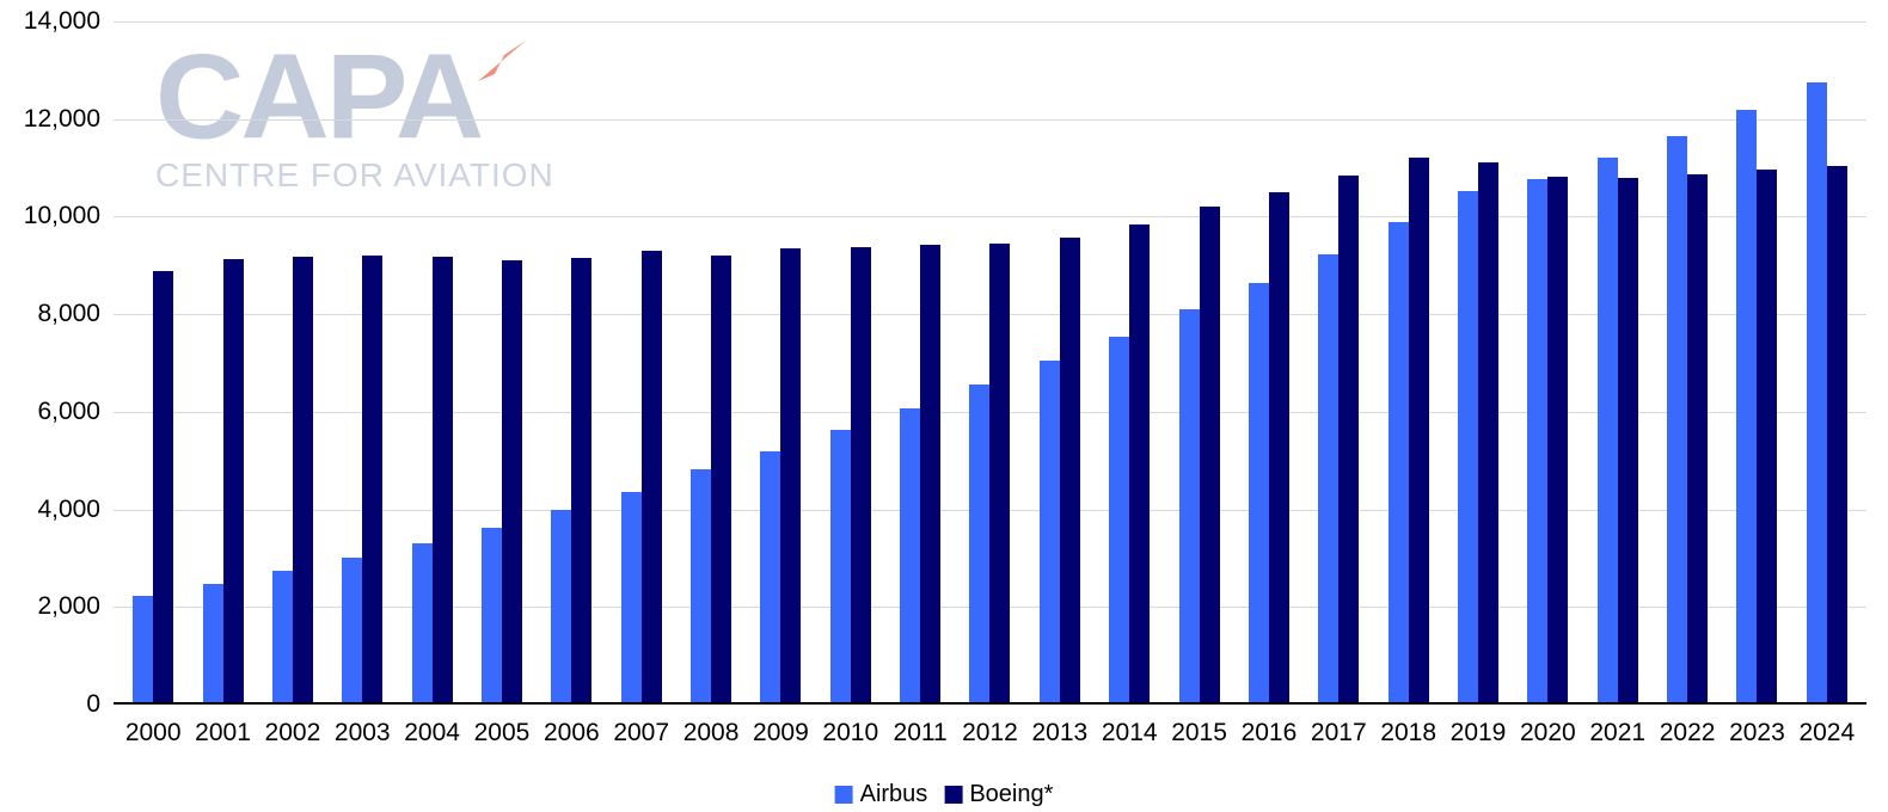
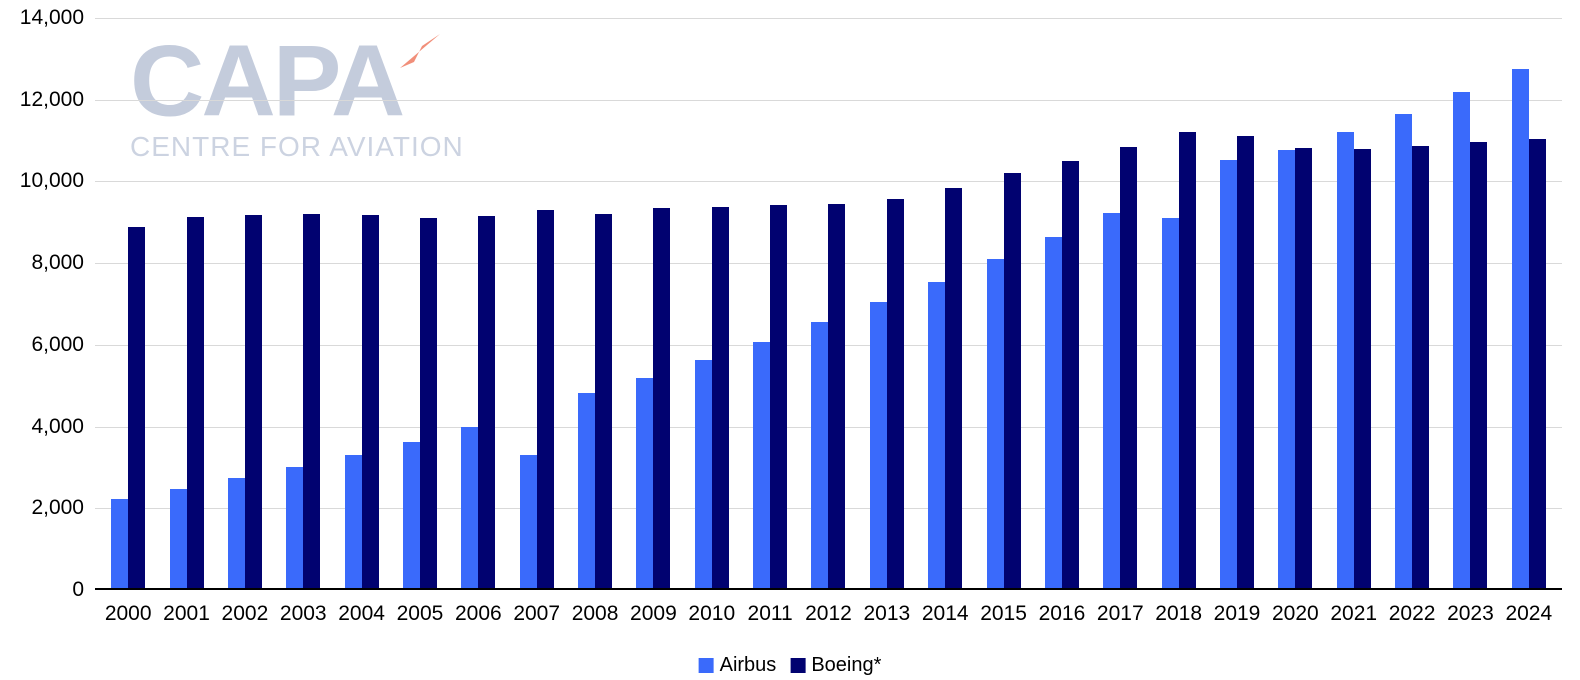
Airbus/2007: 4400 -> 3300
Airbus/2018: 9900 -> 9100
